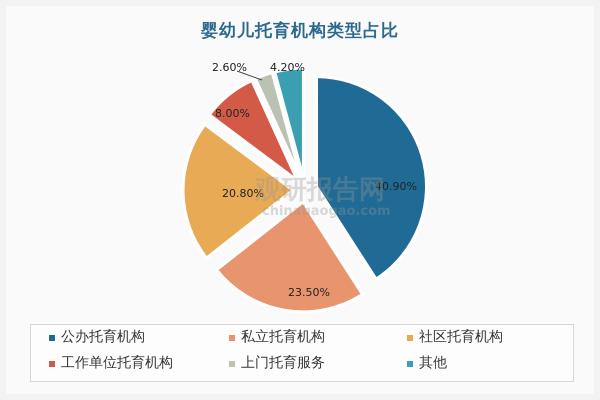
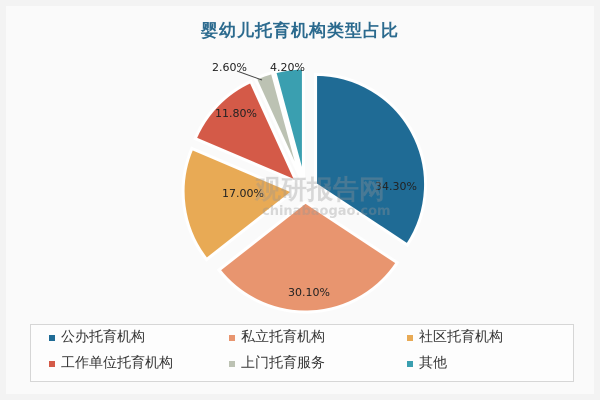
公办托育机构: 40.90% -> 34.30%
私立托育机构: 23.50% -> 30.10%
社区托育机构: 20.80% -> 17.00%
工作单位托育机构: 8.00% -> 11.80%
